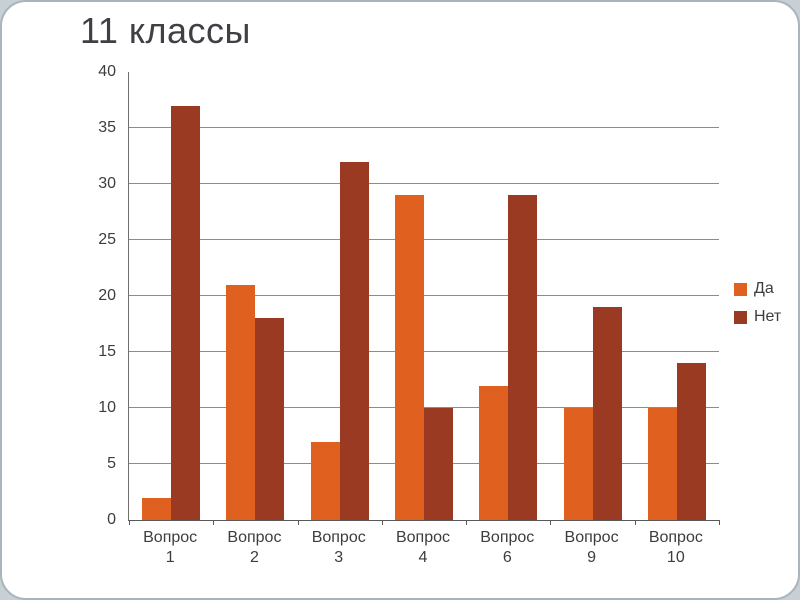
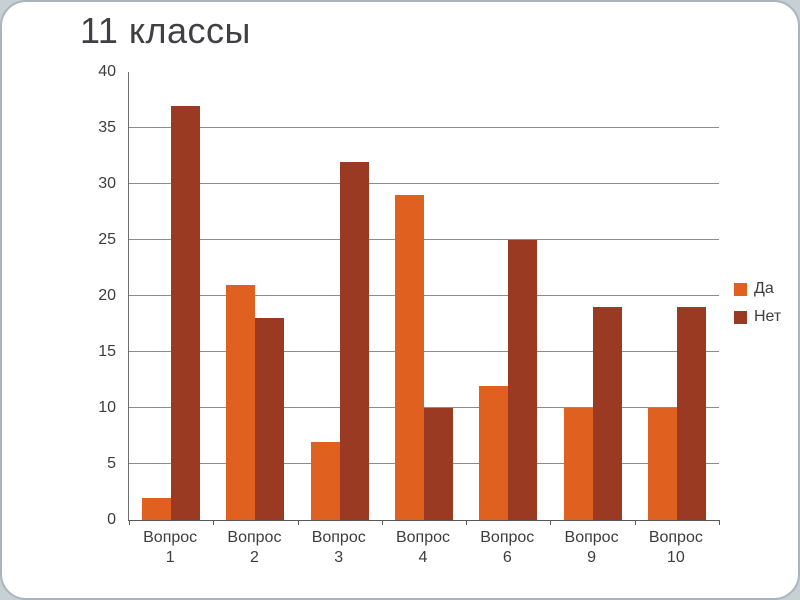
Нет/Вопрос 6: 29 -> 25
Нет/Вопрос 10: 14 -> 19
